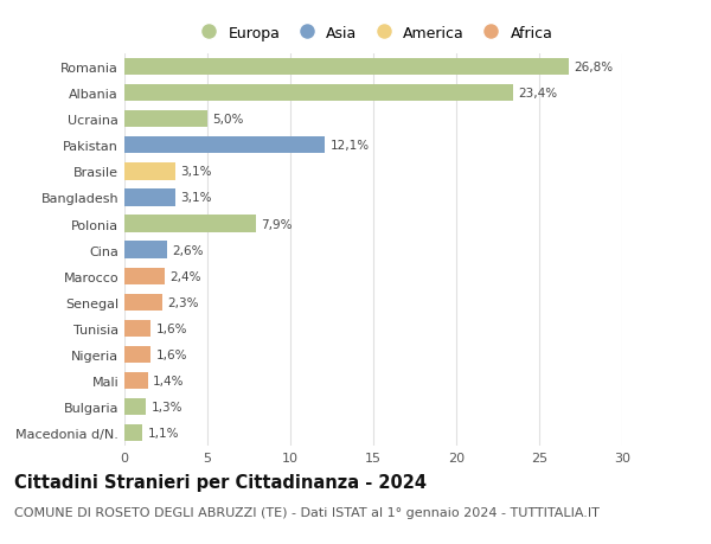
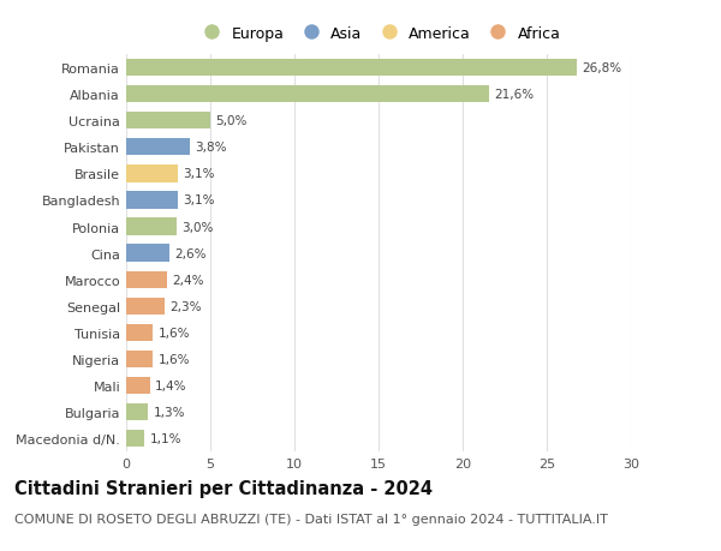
Albania: 23,4% -> 21,6%
Pakistan: 12,1% -> 3,8%
Polonia: 7,9% -> 3,0%
